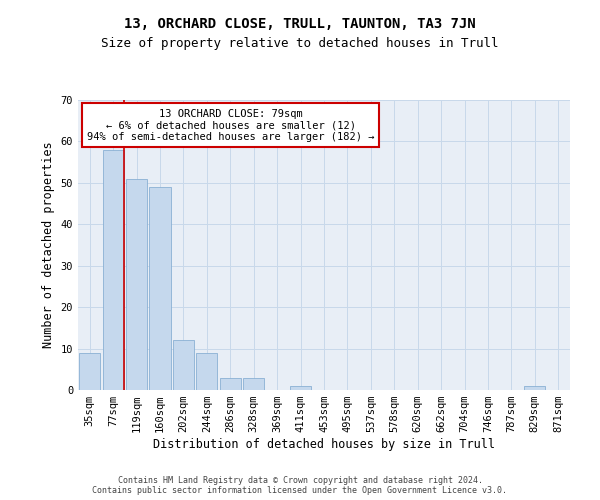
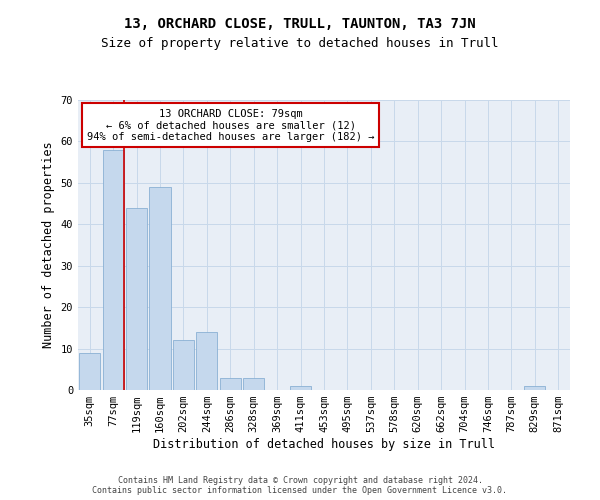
119sqm: 51 -> 44
244sqm: 9 -> 14
